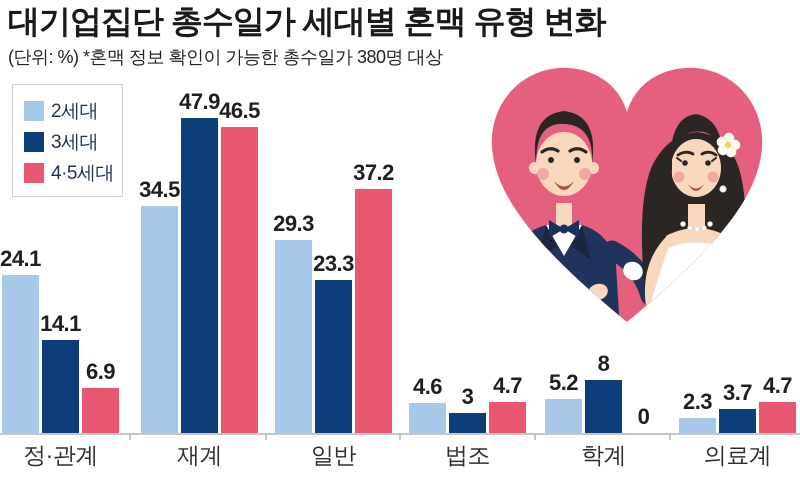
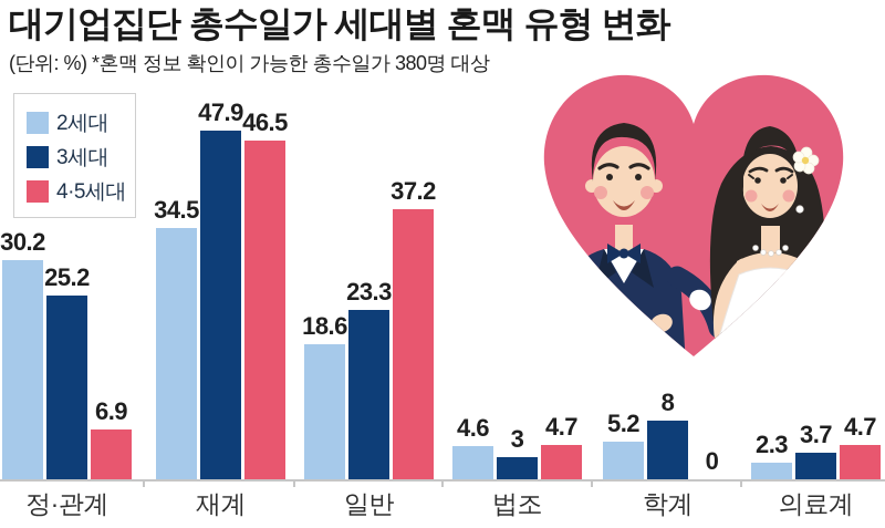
2세대/정·관계: 24.1 -> 30.2
3세대/정·관계: 14.1 -> 25.2
2세대/일반: 29.3 -> 18.6
